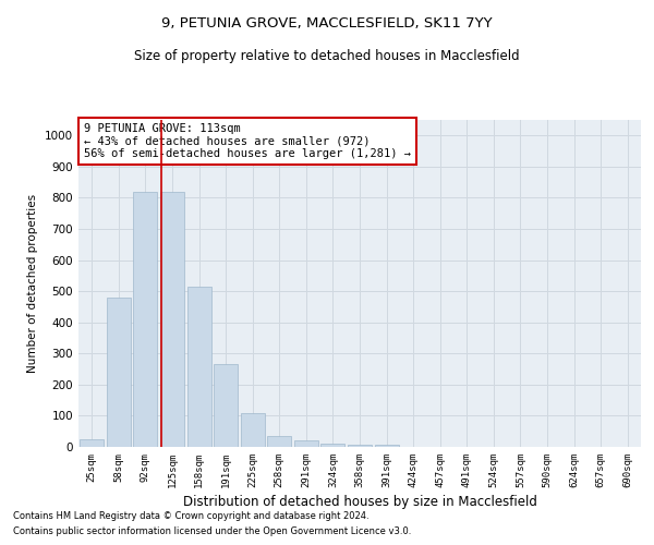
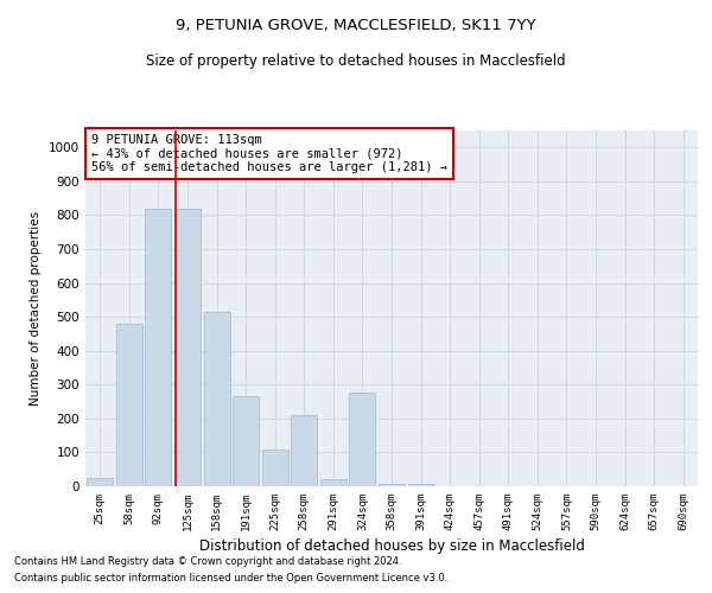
258sqm: 35 -> 210
324sqm: 10 -> 275
